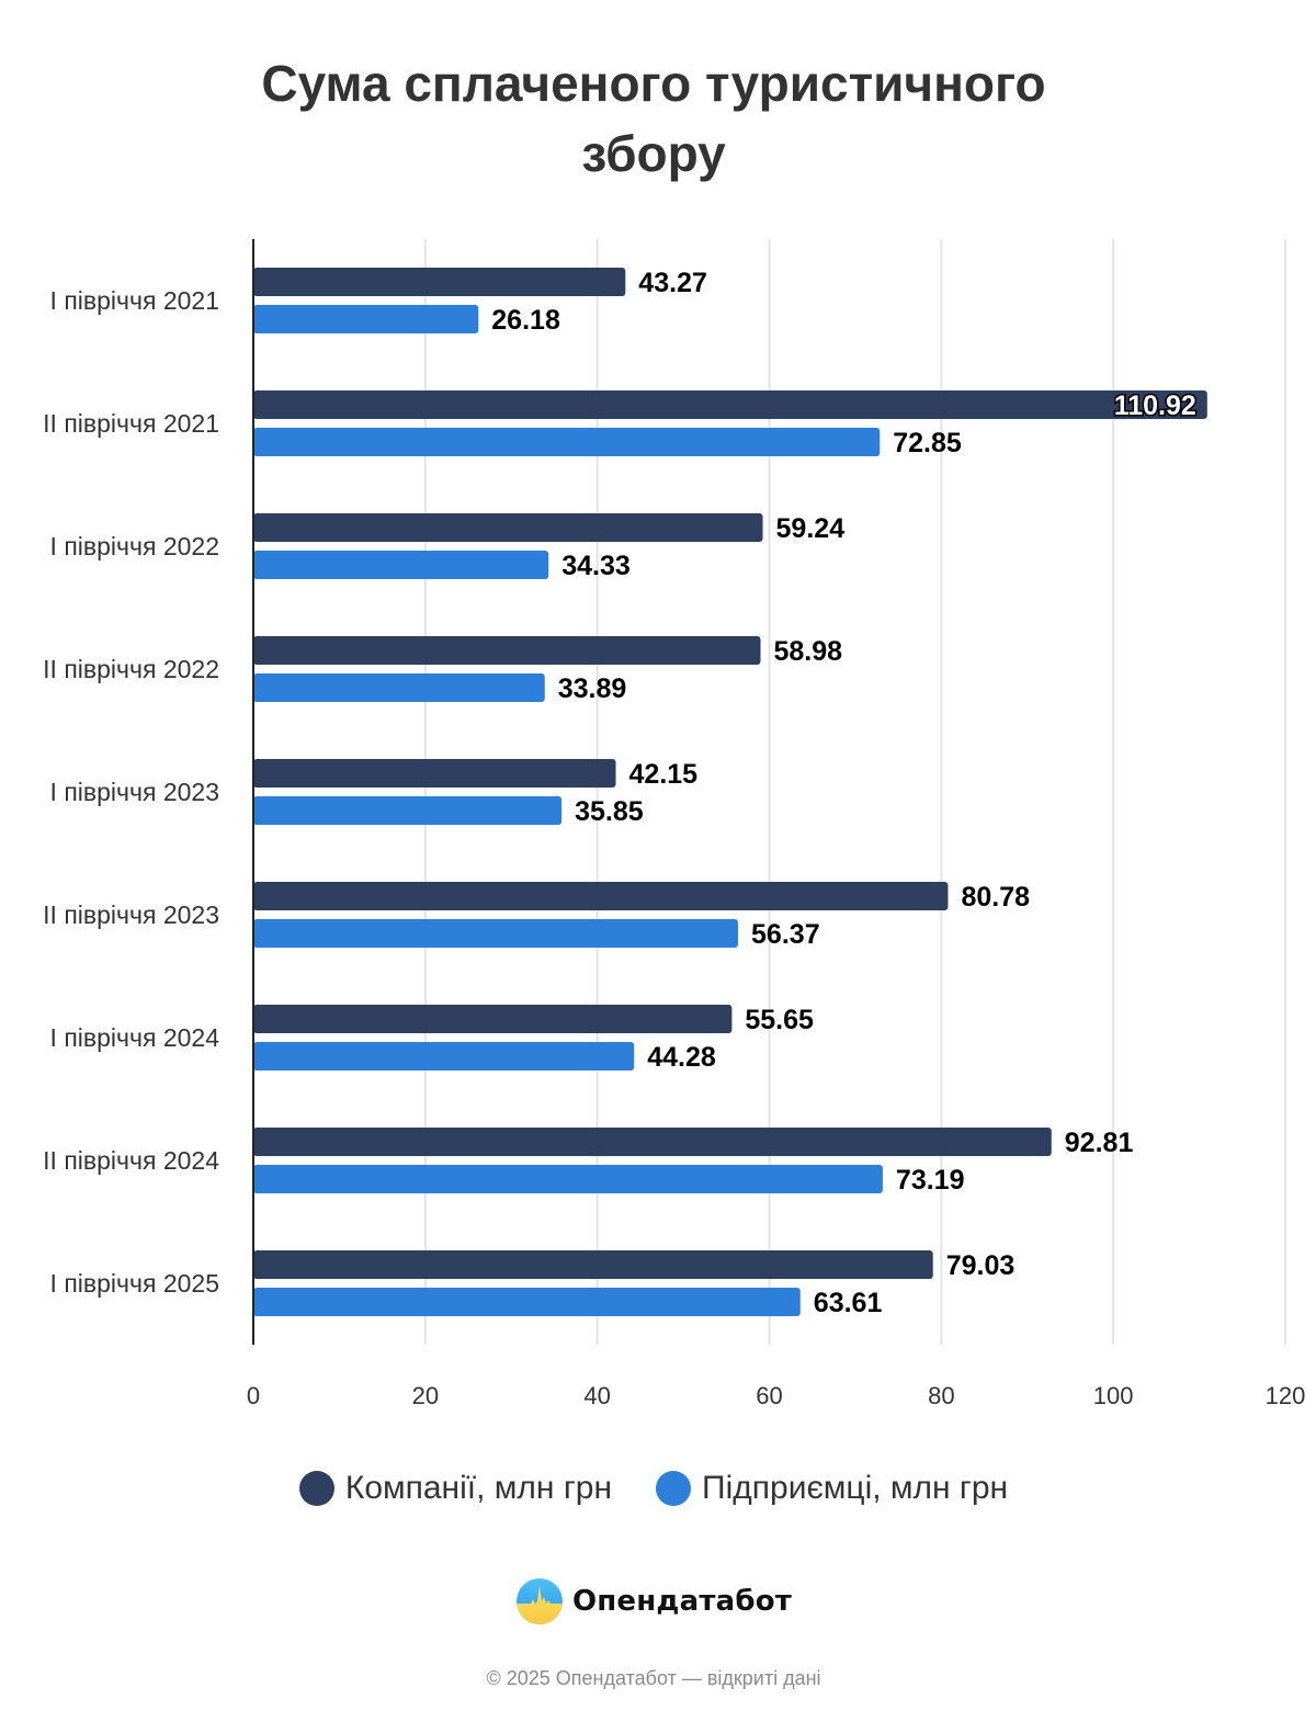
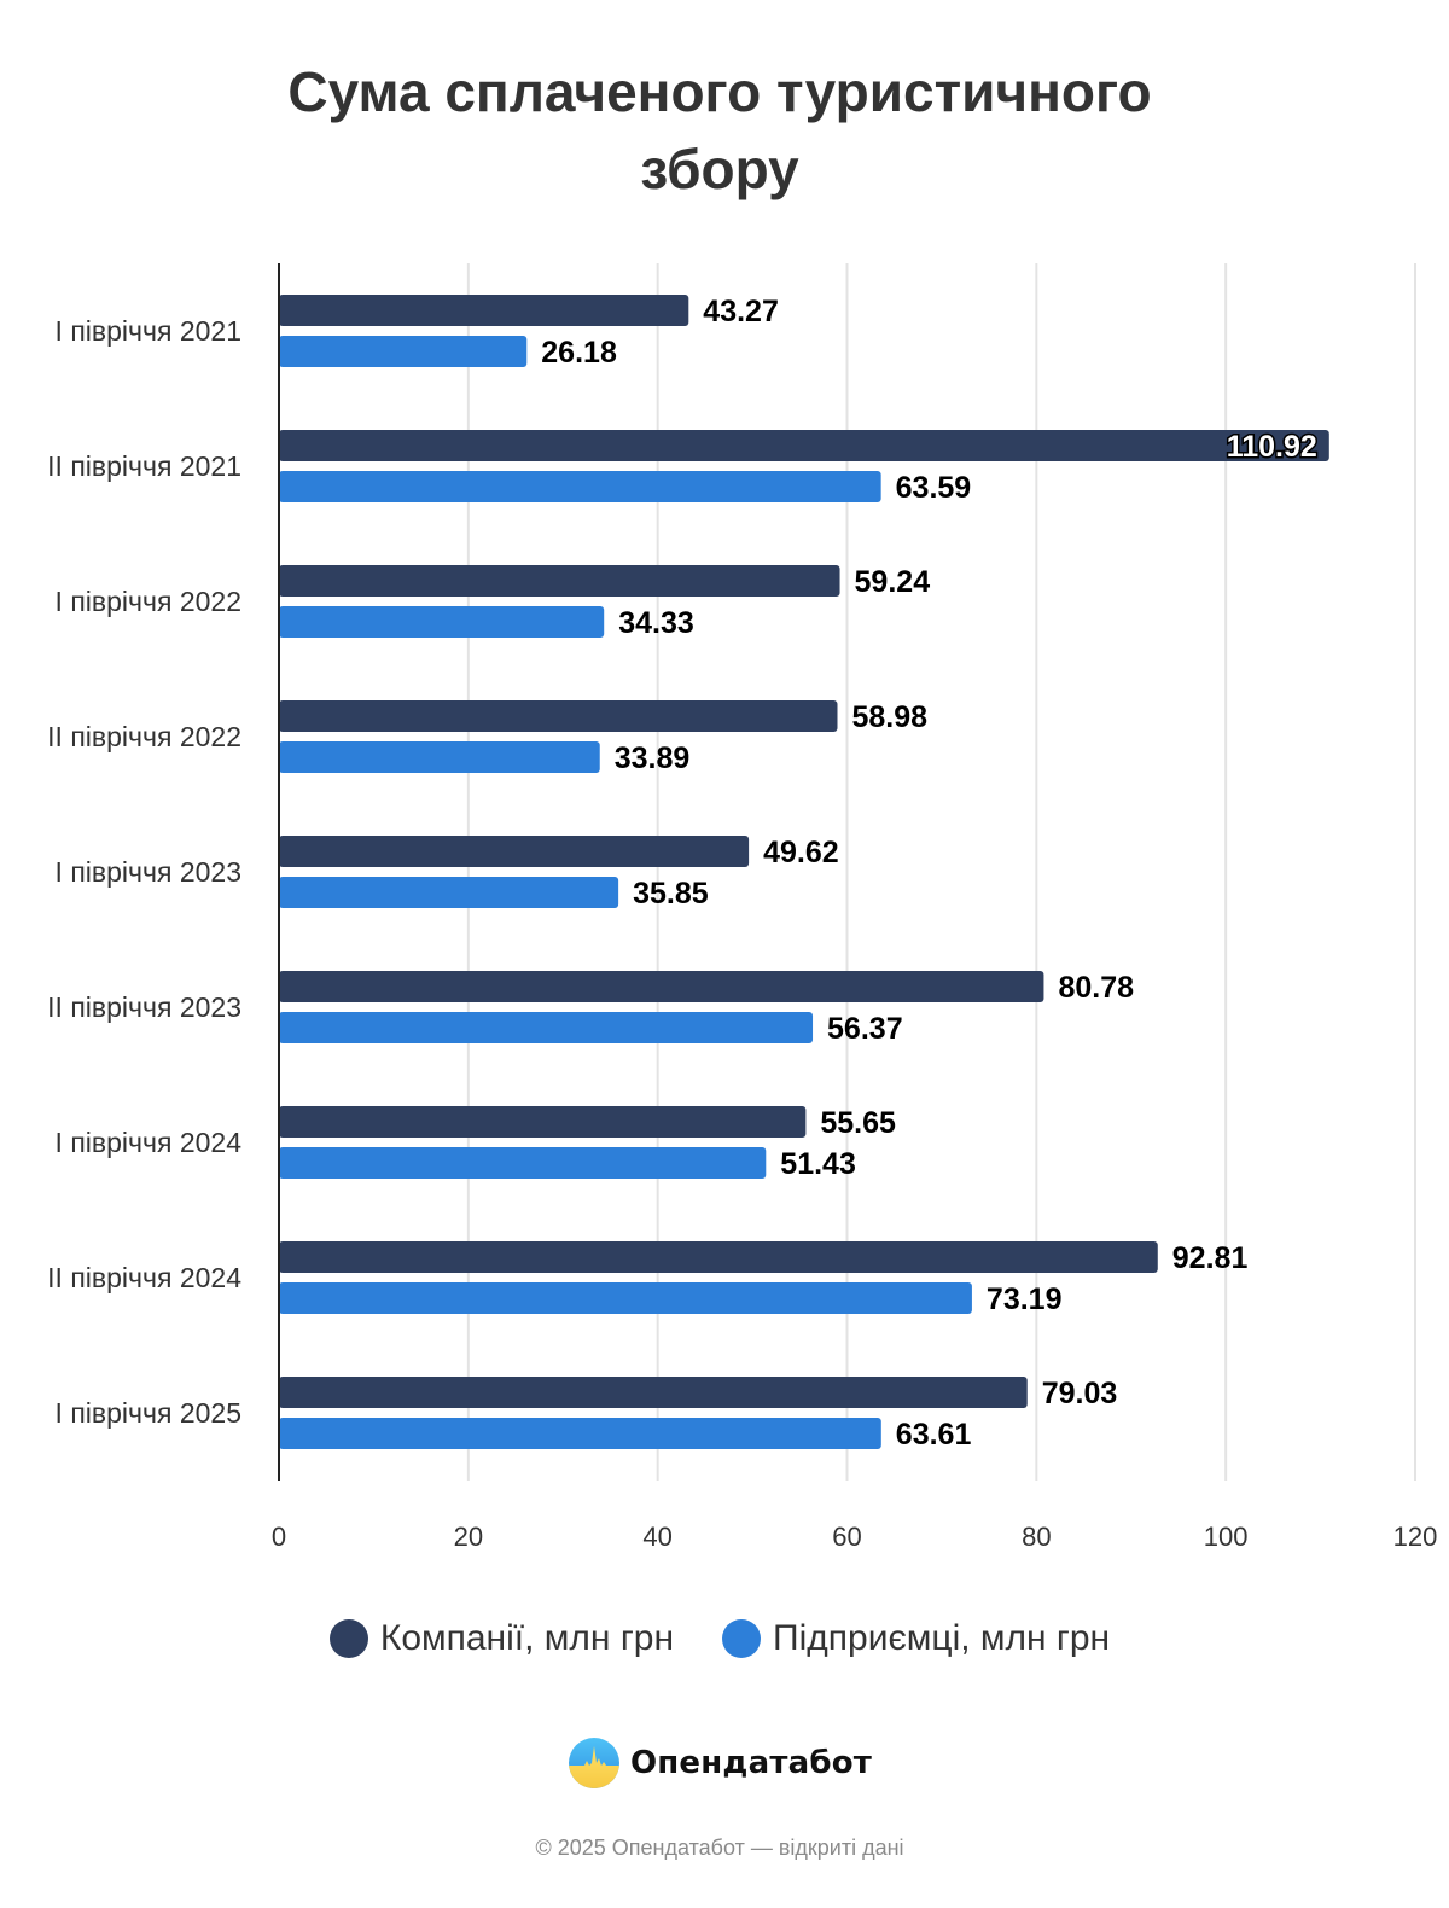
Підприємці, млн грн/II півріччя 2021: 72.85 -> 63.59
Компанії, млн грн/I півріччя 2023: 42.15 -> 49.62
Підприємці, млн грн/I півріччя 2024: 44.28 -> 51.43
